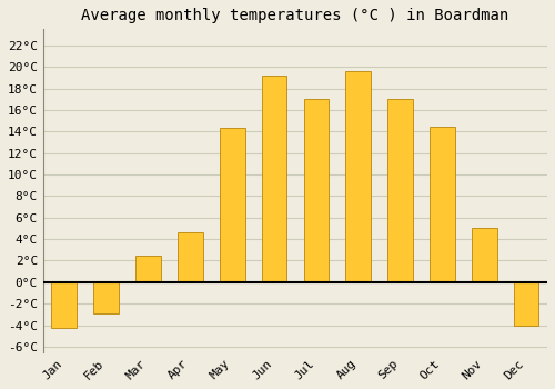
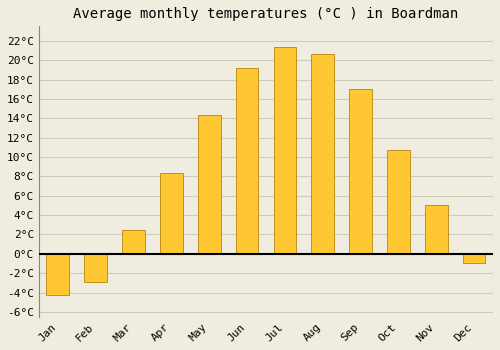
Apr: 4.6°C -> 8.4°C
Jul: 17.0°C -> 21.4°C
Aug: 19.6°C -> 20.6°C
Oct: 14.4°C -> 10.7°C
Dec: -4.0°C -> -0.9°C
